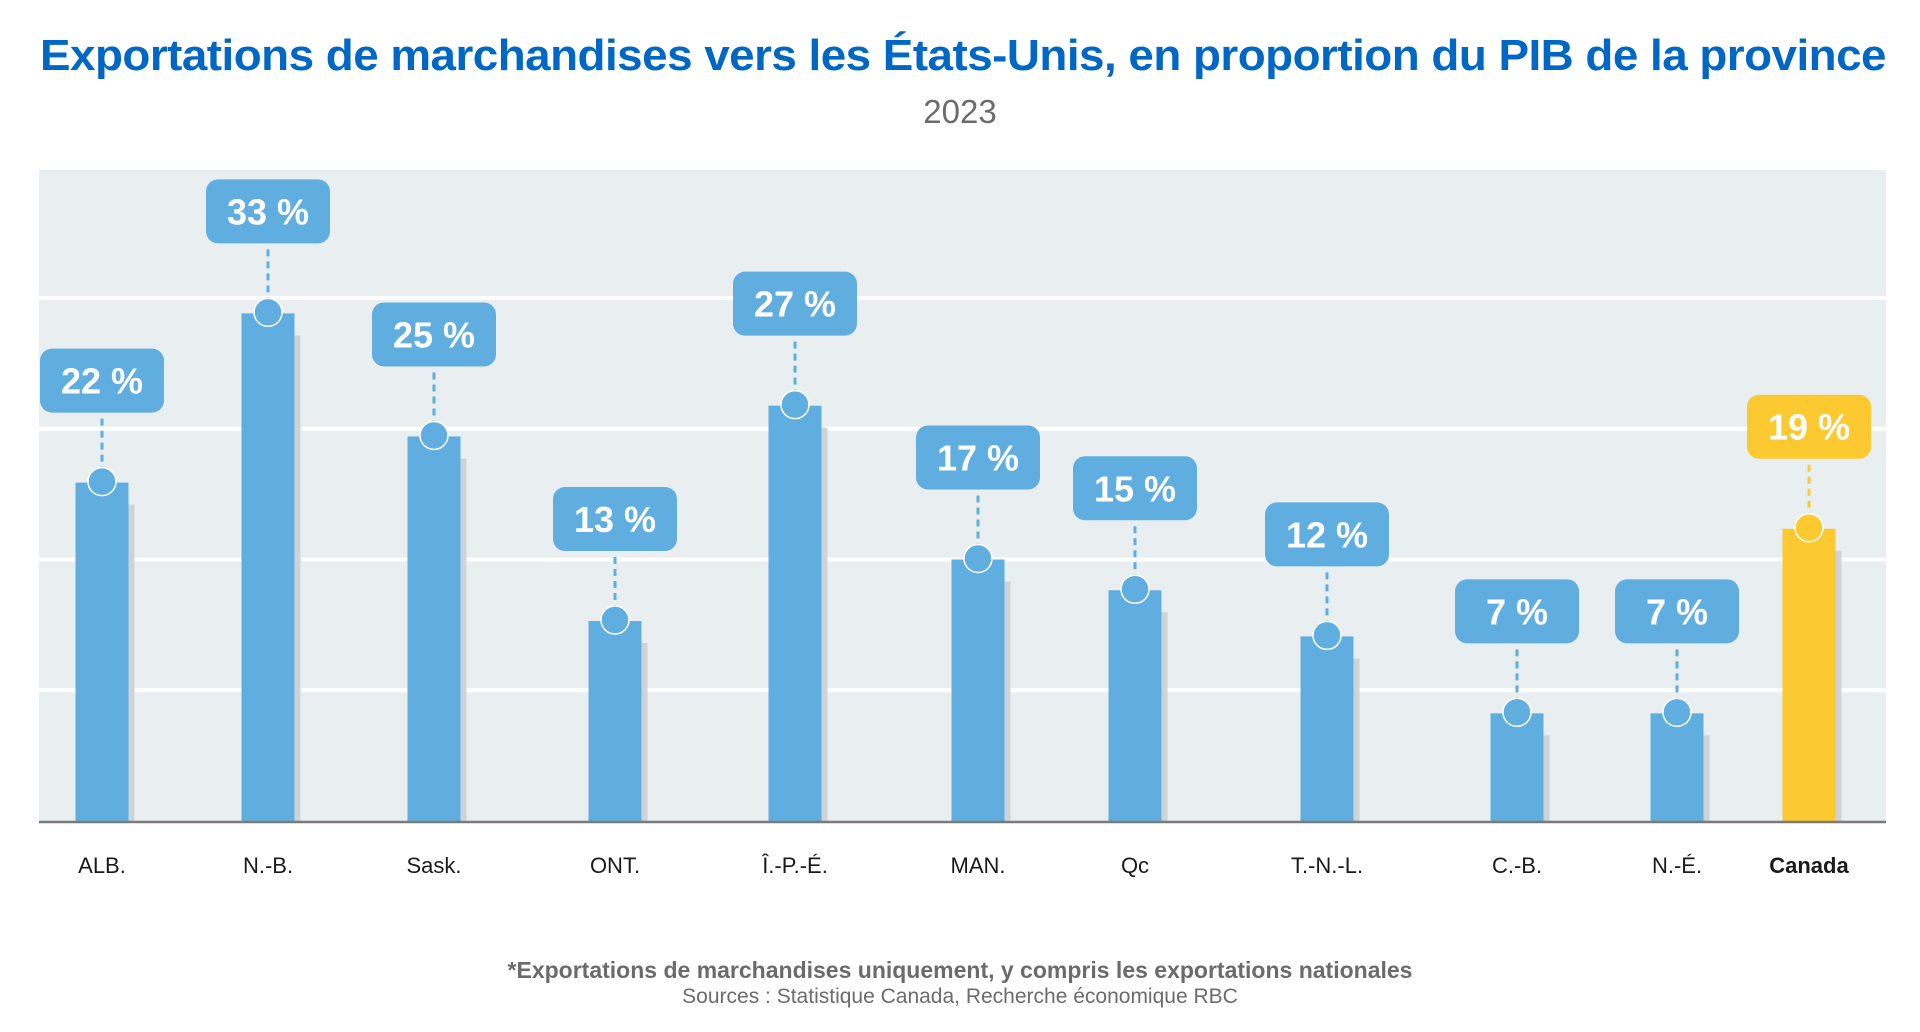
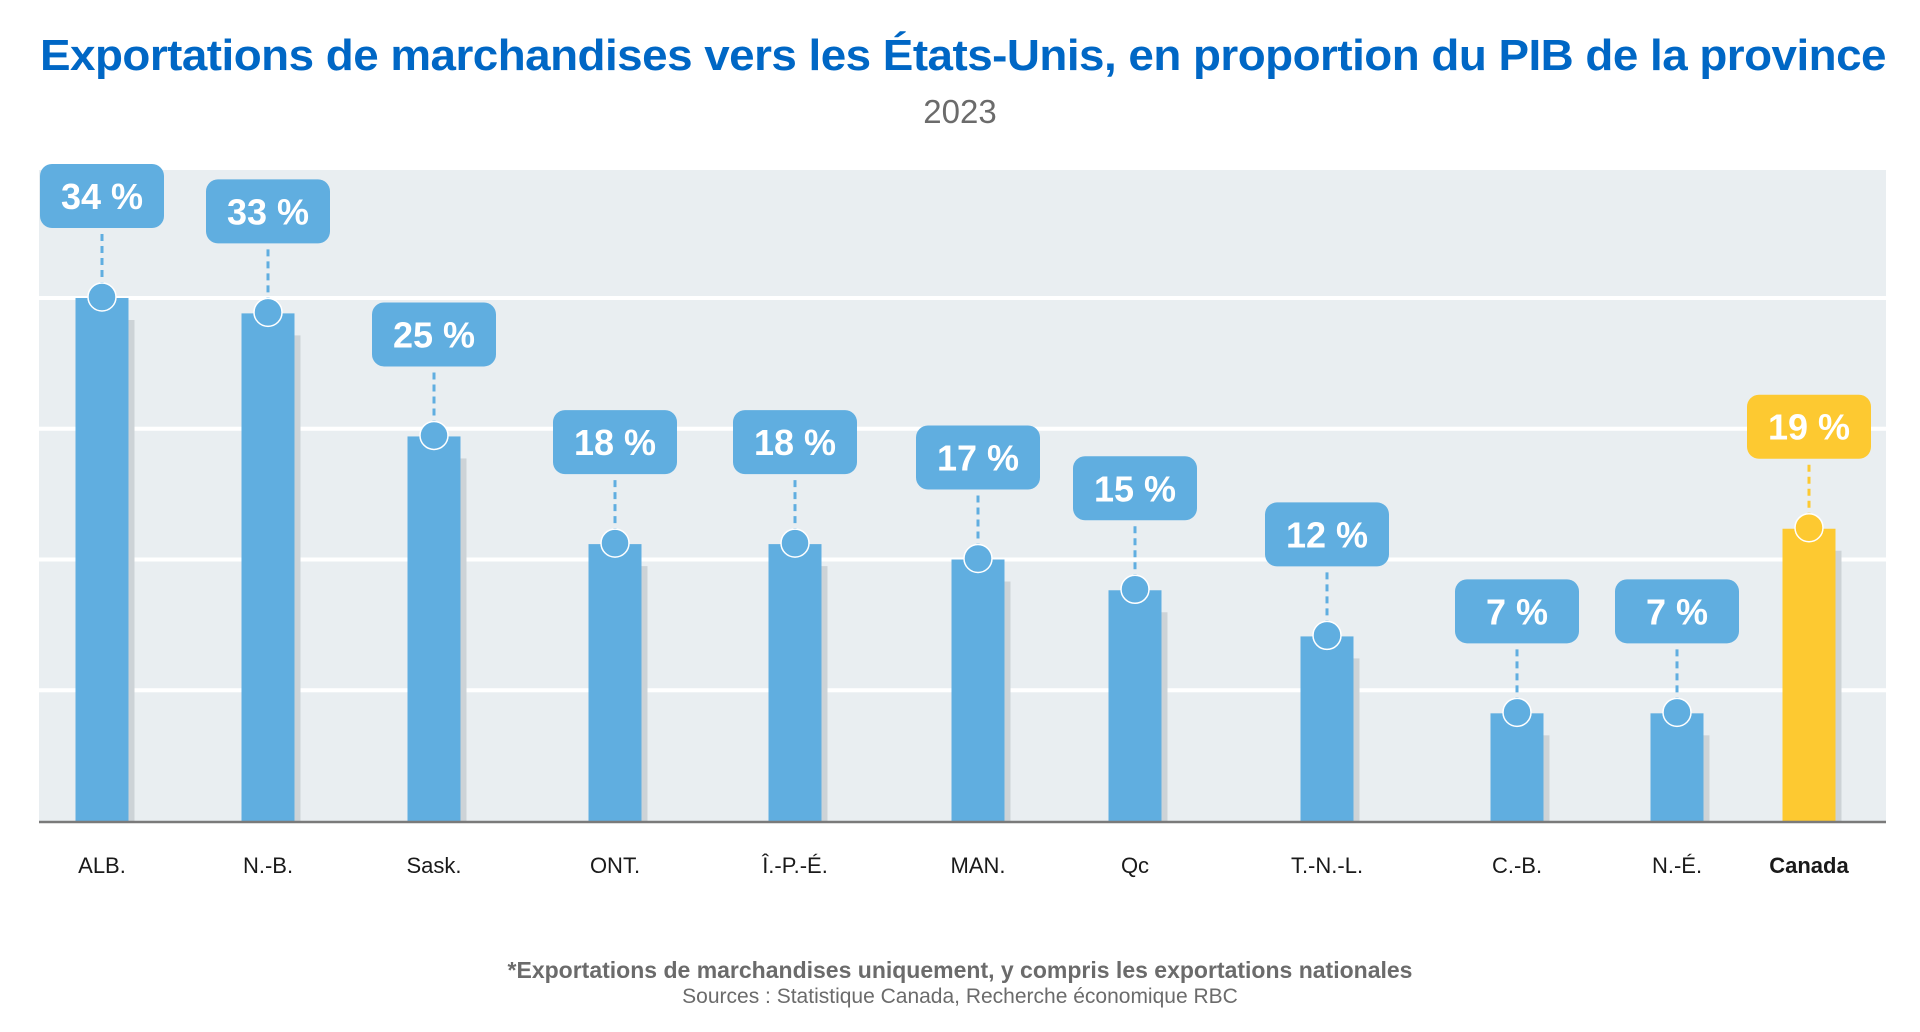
ALB.: 22 -> 34
ONT.: 13 -> 18
Î.-P.-É.: 27 -> 18
